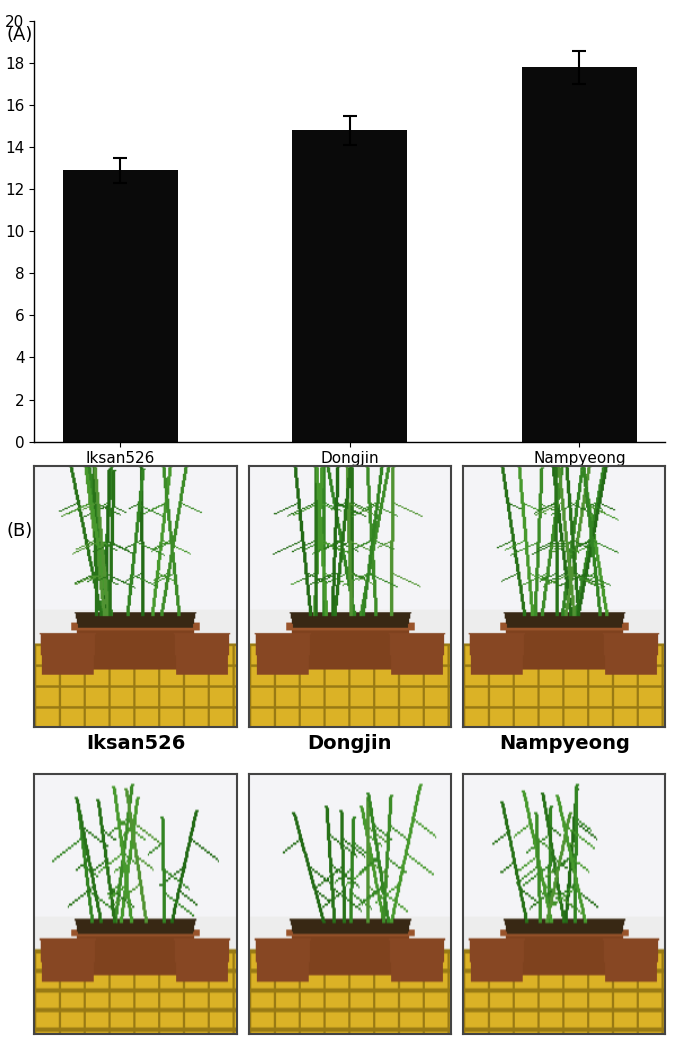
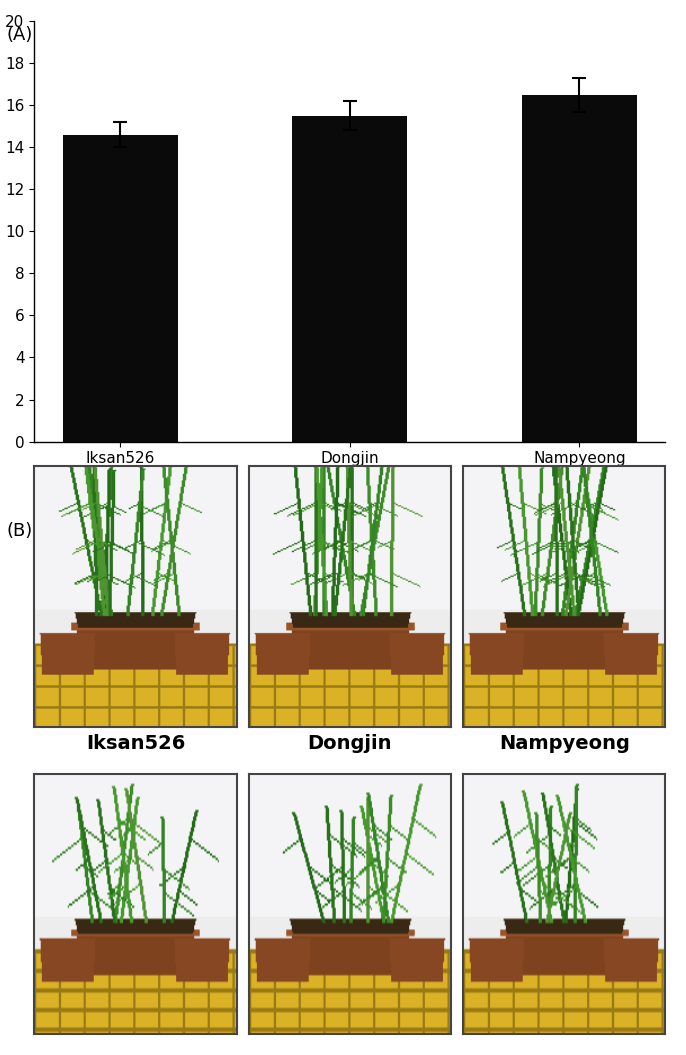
Iksan526: 12.9 -> 14.6
Dongjin: 14.8 -> 15.5
Nampyeong: 17.8 -> 16.5
